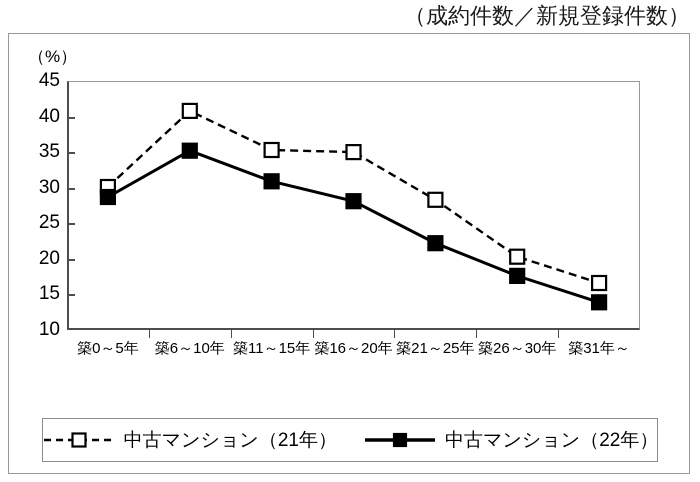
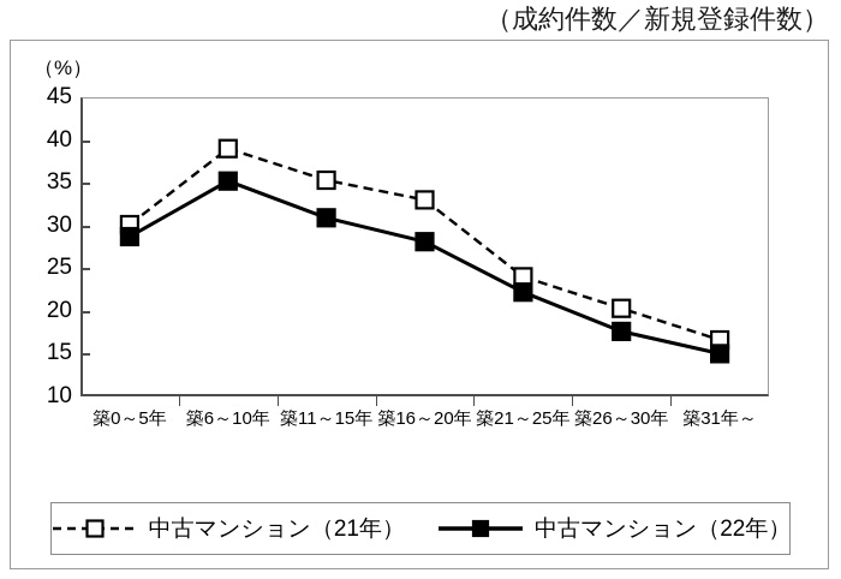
中古マンション（21年）/築6～10年: 41 -> 39
中古マンション（21年）/築16～20年: 35 -> 33
中古マンション（21年）/築21～25年: 28 -> 24
中古マンション（22年）/築31年～: 14 -> 15
